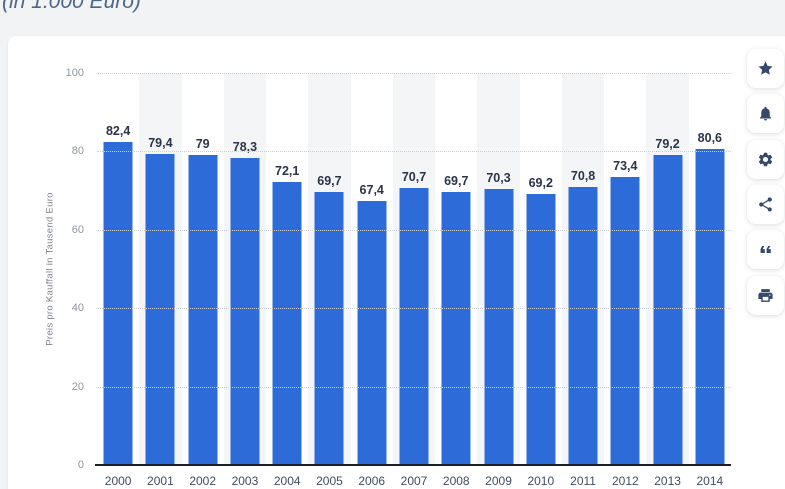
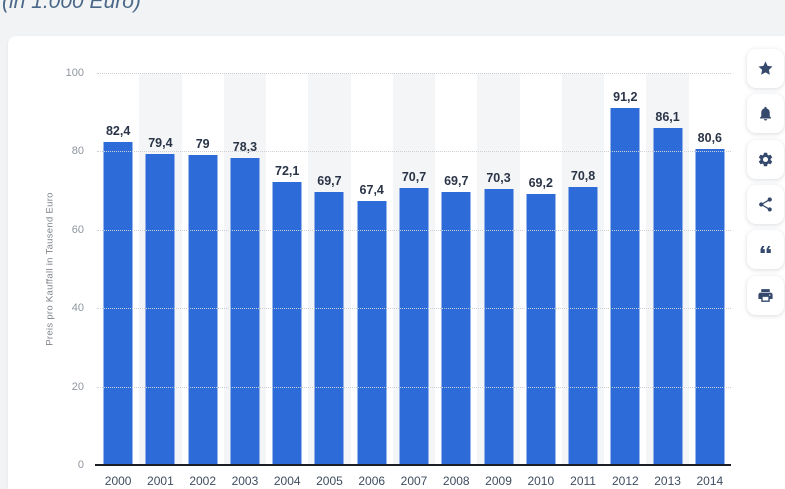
2012: 73,4 -> 91,2
2013: 79,2 -> 86,1
